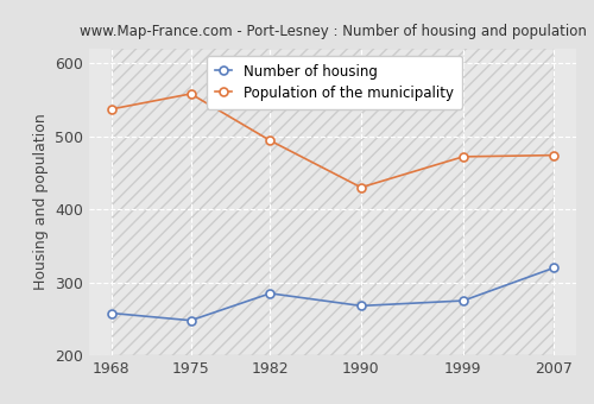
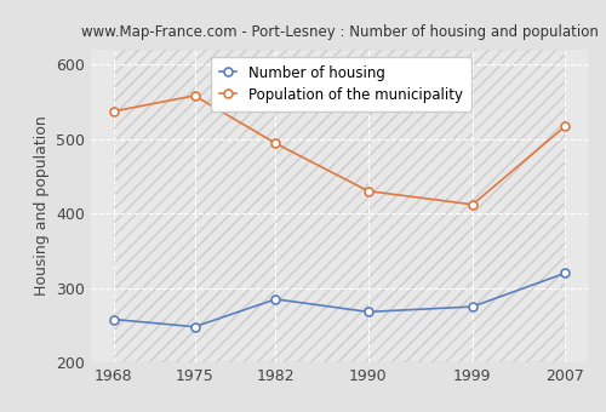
Population of the municipality/1999: 472 -> 412
Population of the municipality/2007: 474 -> 517
